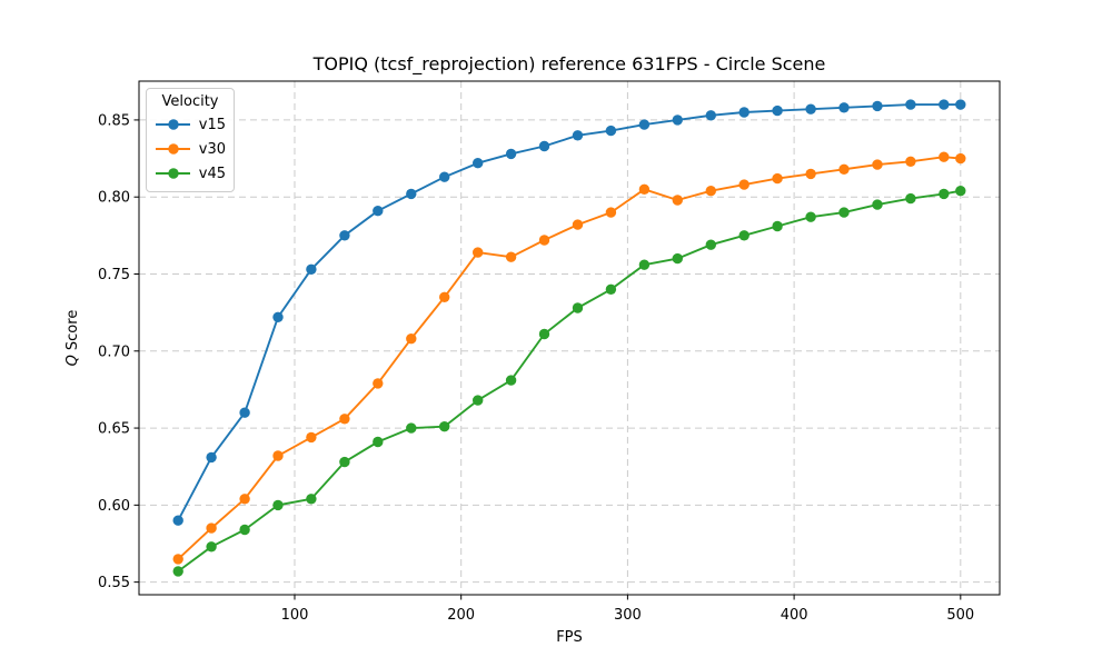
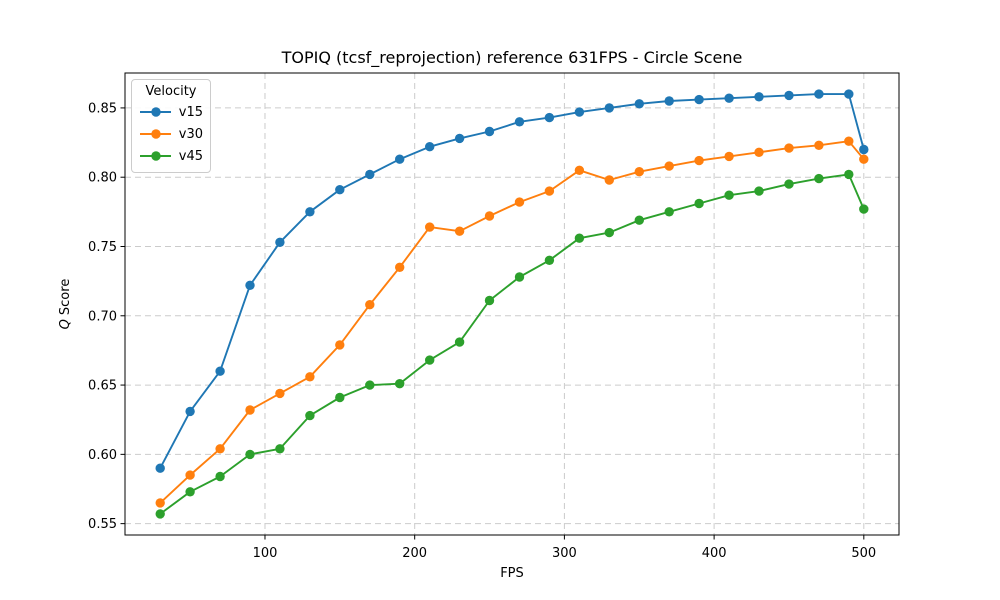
v15/500: 0.860 -> 0.820
v30/500: 0.825 -> 0.813
v45/500: 0.804 -> 0.777
